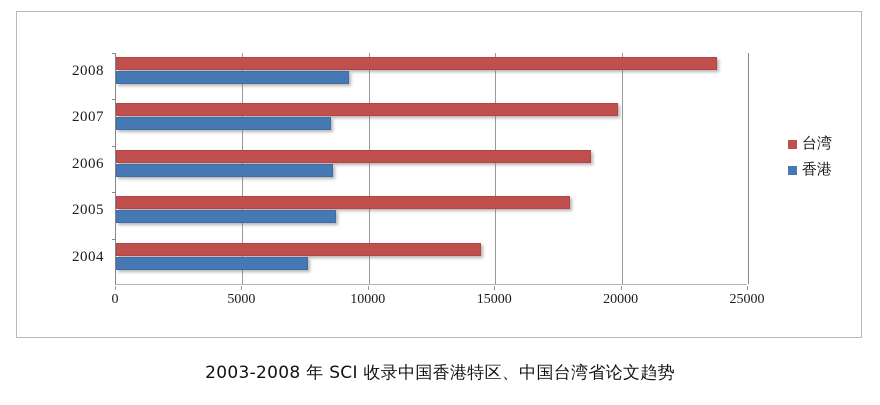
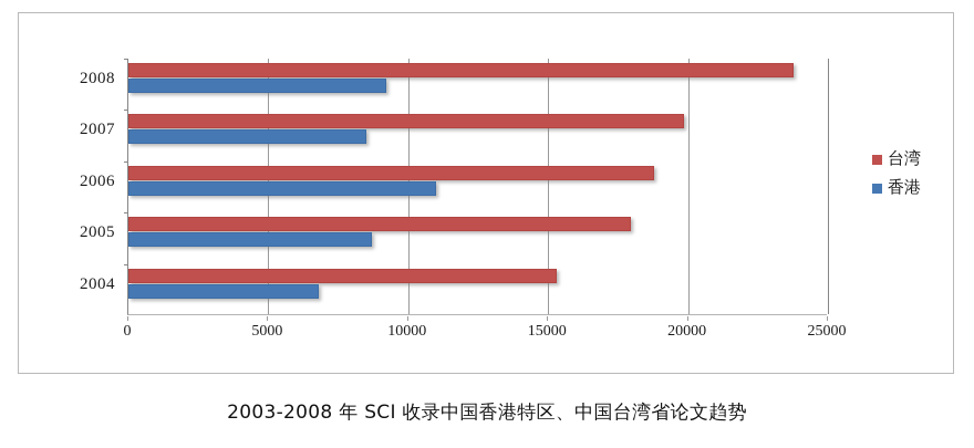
香港/2006: 8600 -> 11000
台湾/2004: 14400 -> 15300
香港/2004: 7600 -> 6800
